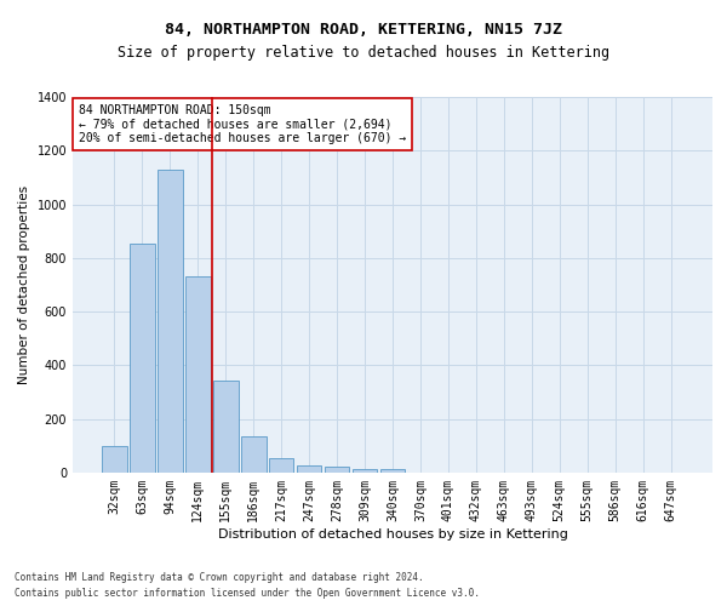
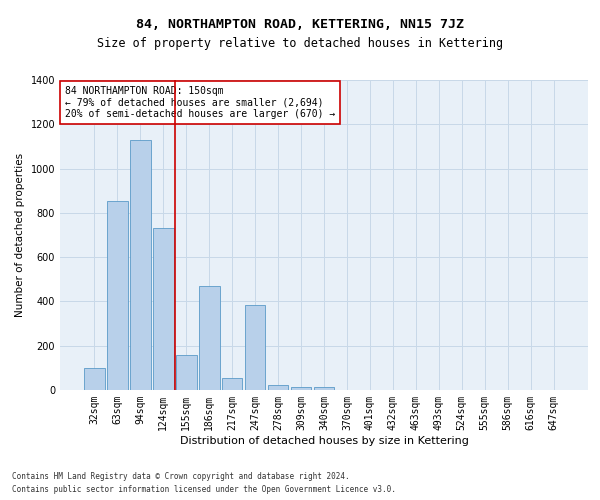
155sqm: 345 -> 160
186sqm: 135 -> 470
247sqm: 28 -> 385
